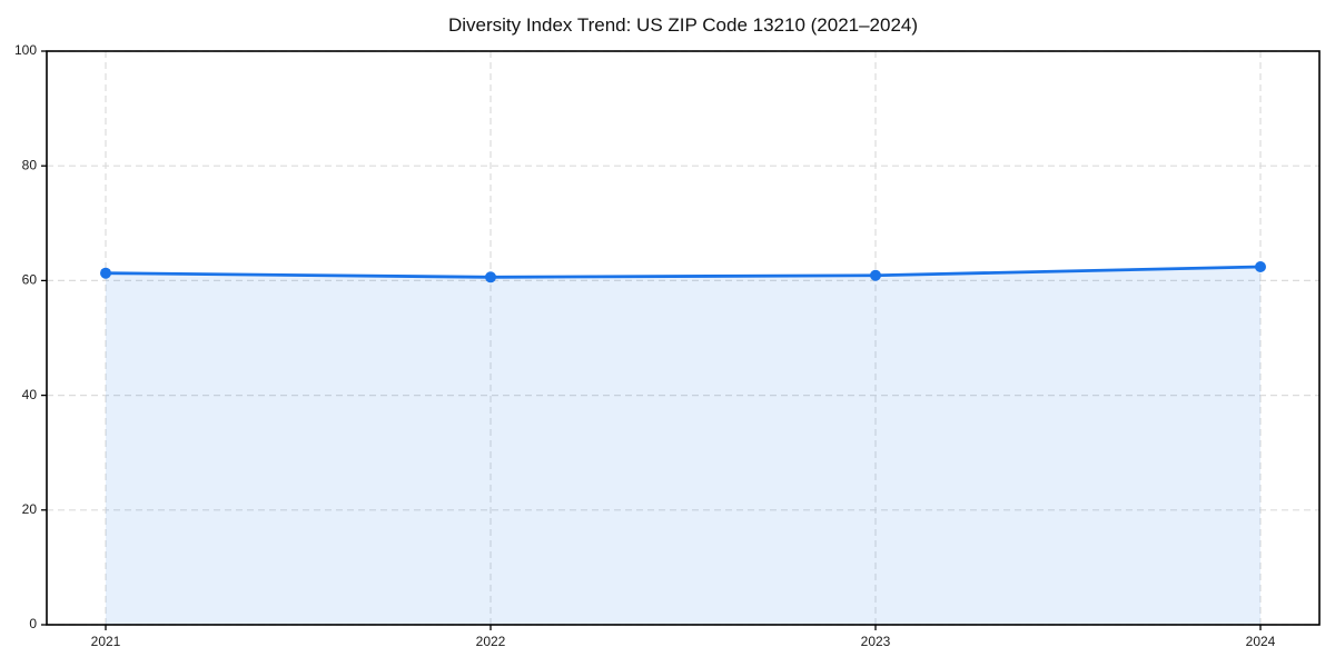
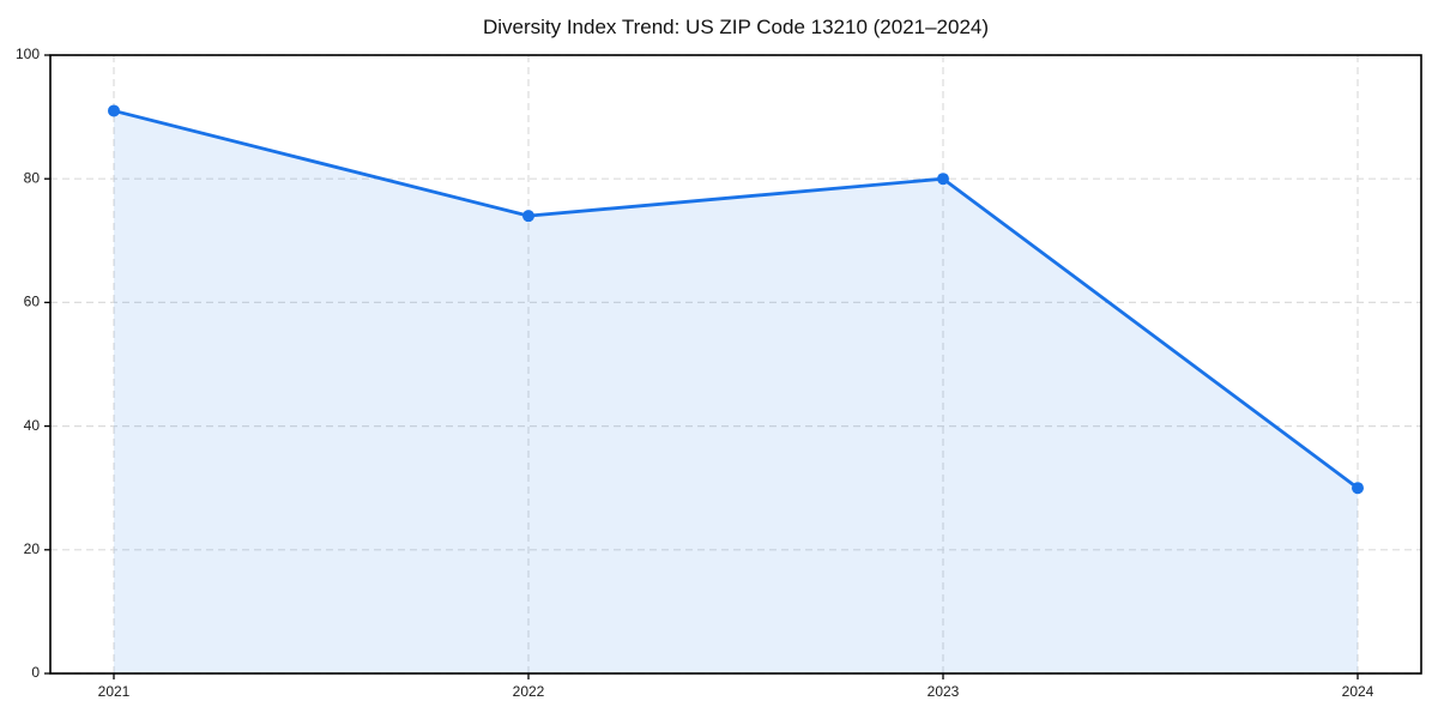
2021: 61 -> 91
2022: 61 -> 74
2023: 61 -> 80
2024: 62 -> 30
